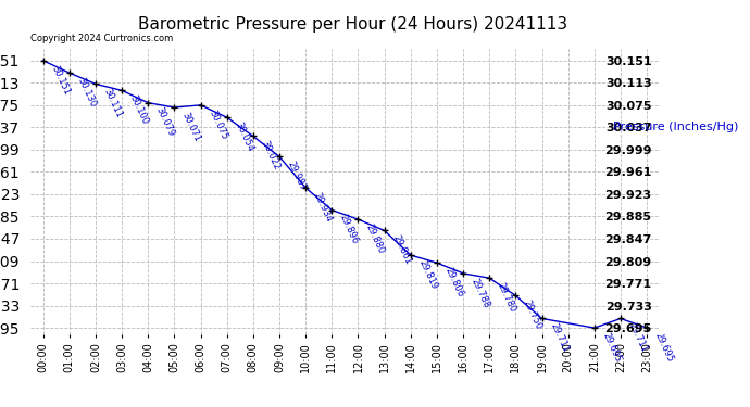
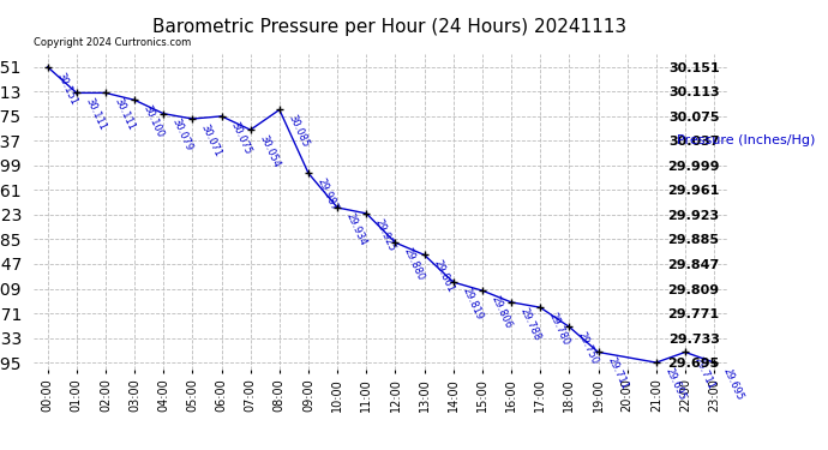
01:00: 30.130 -> 30.111
08:00: 30.022 -> 30.085
11:00: 29.896 -> 29.925
